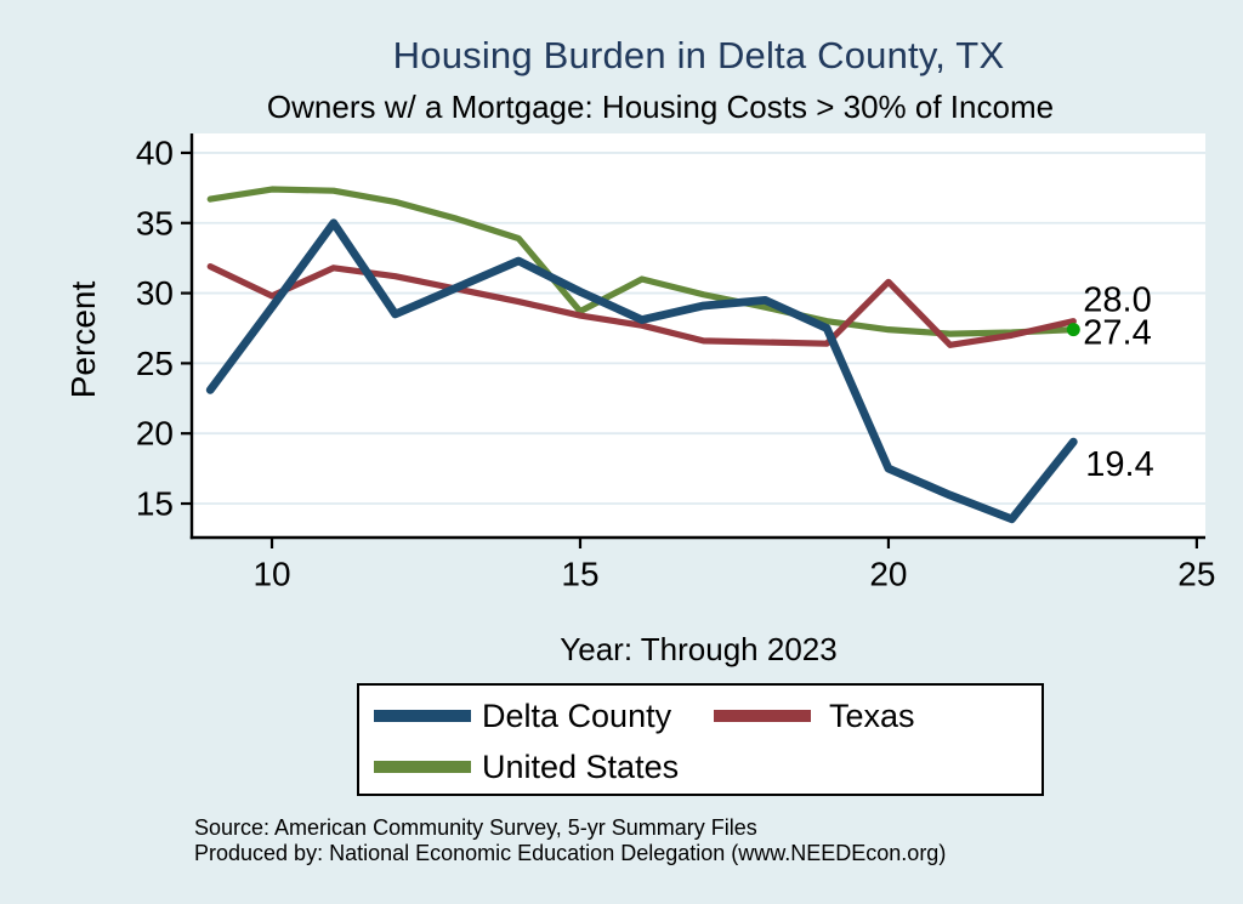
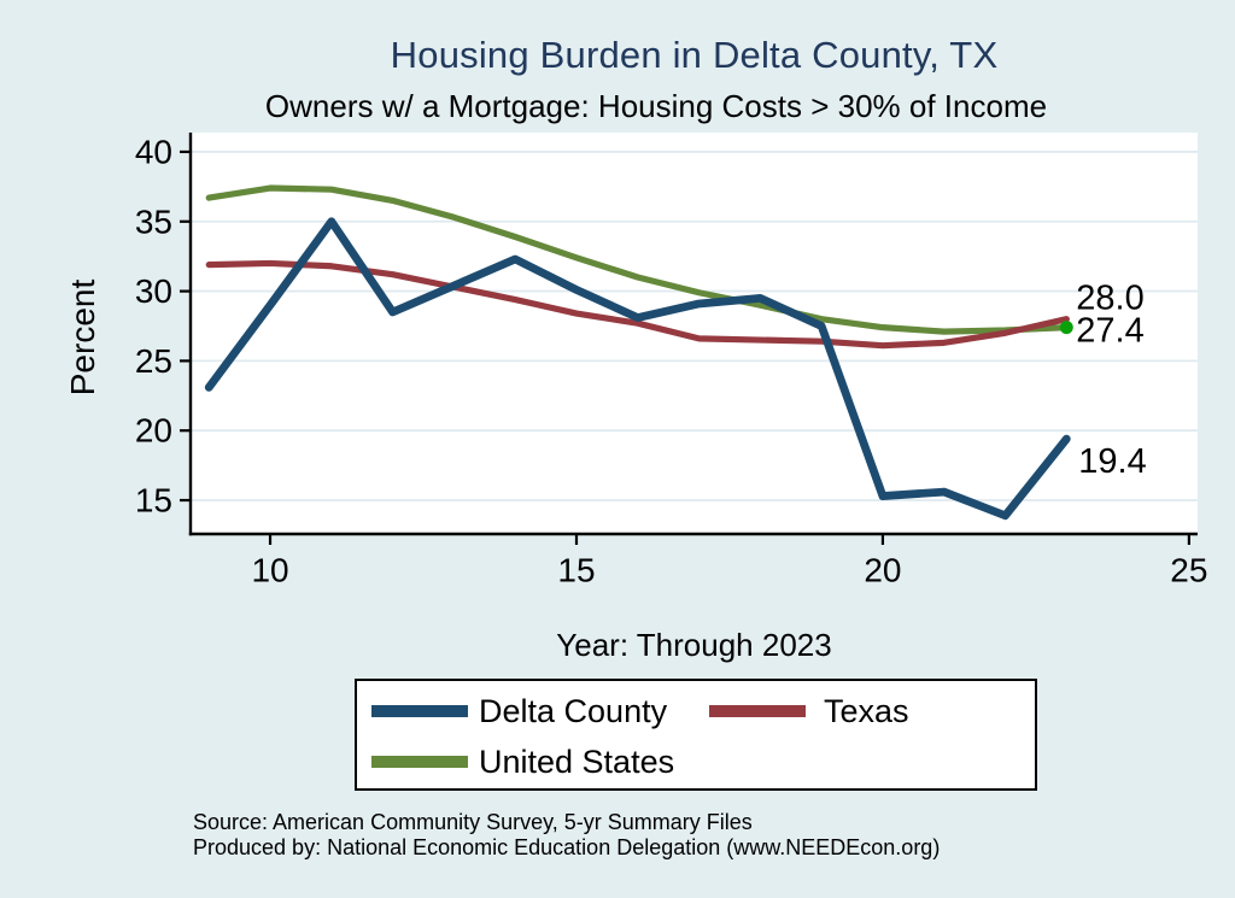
Texas/10: 29.8 -> 32.0
United States/15: 28.7 -> 32.4
Delta County/20: 17.5 -> 15.3
Texas/20: 30.8 -> 26.1
